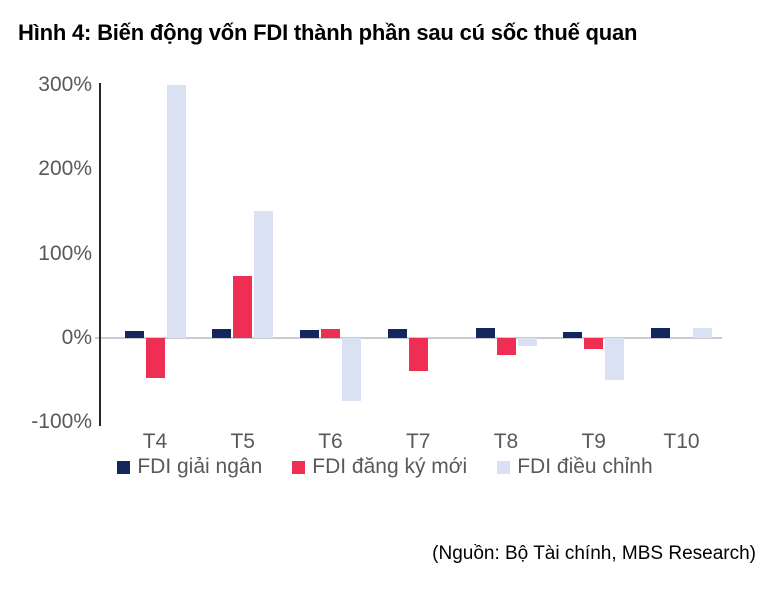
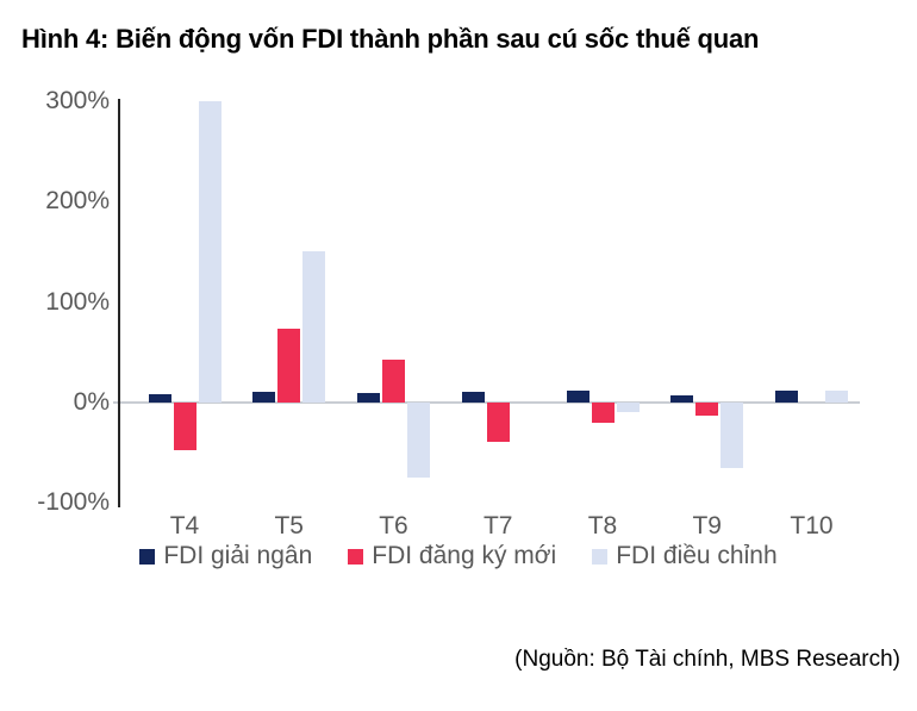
FDI đăng ký mới/T6: 10% -> 40%
FDI điều chỉnh/T9: -50% -> -60%
